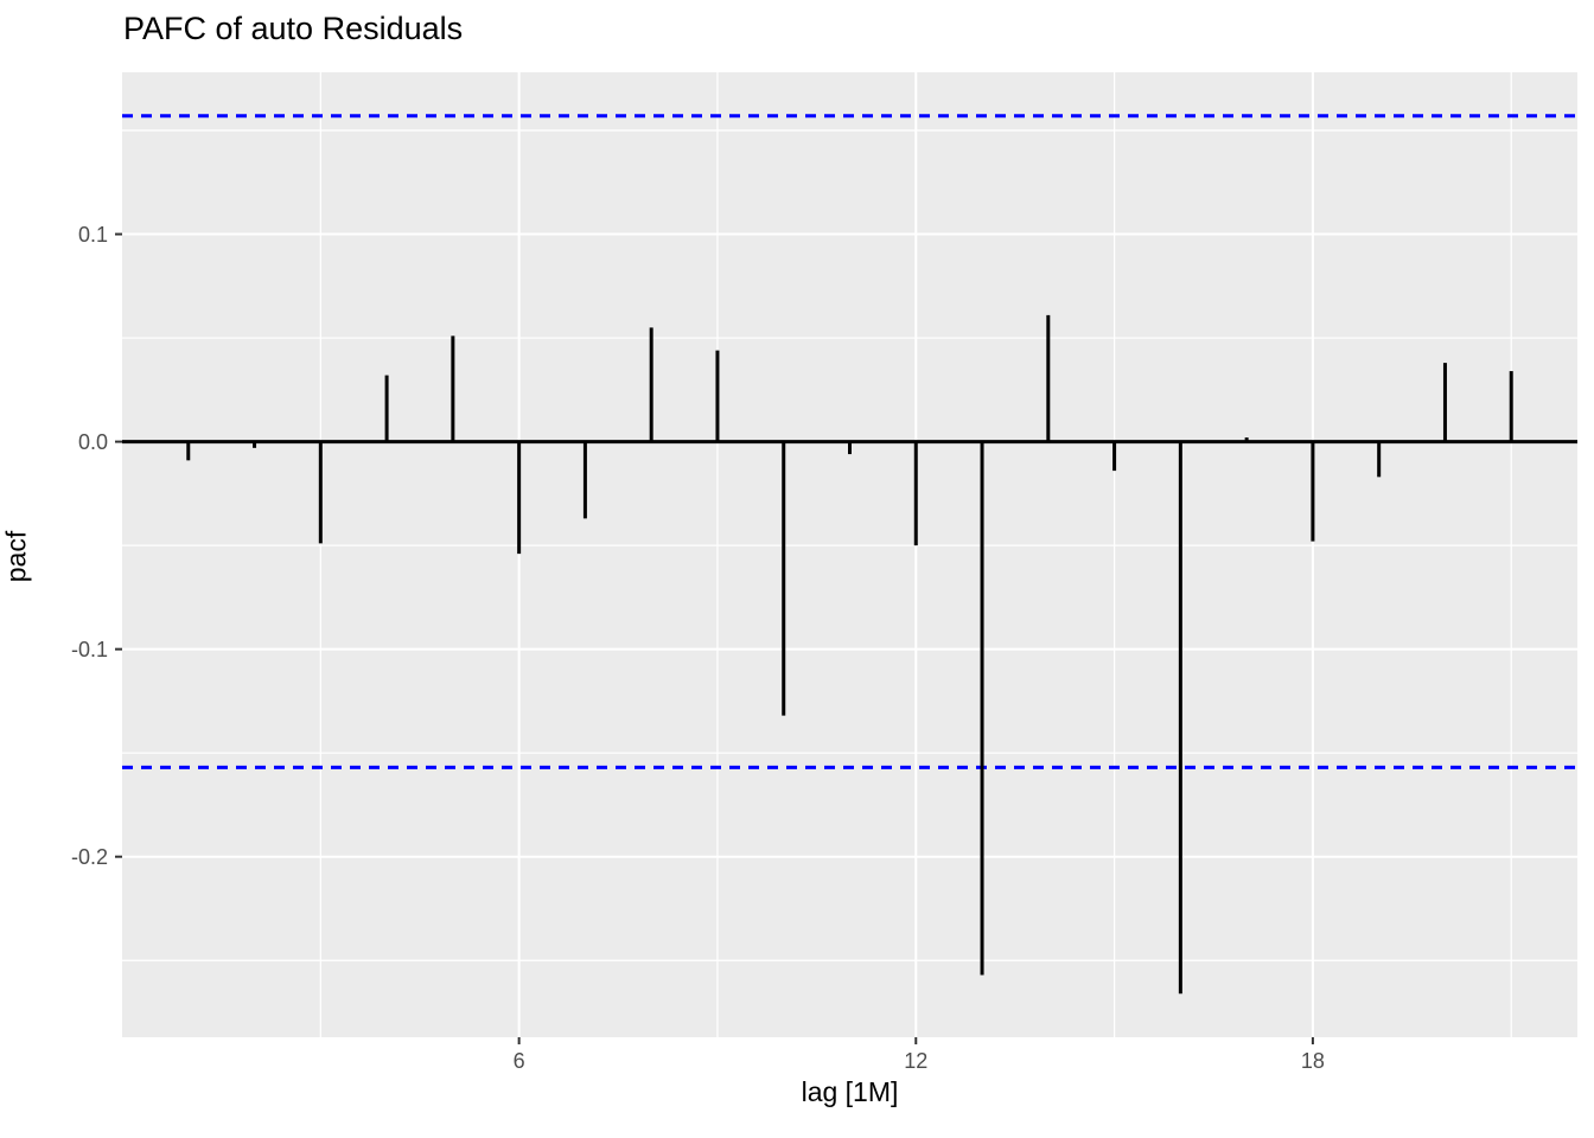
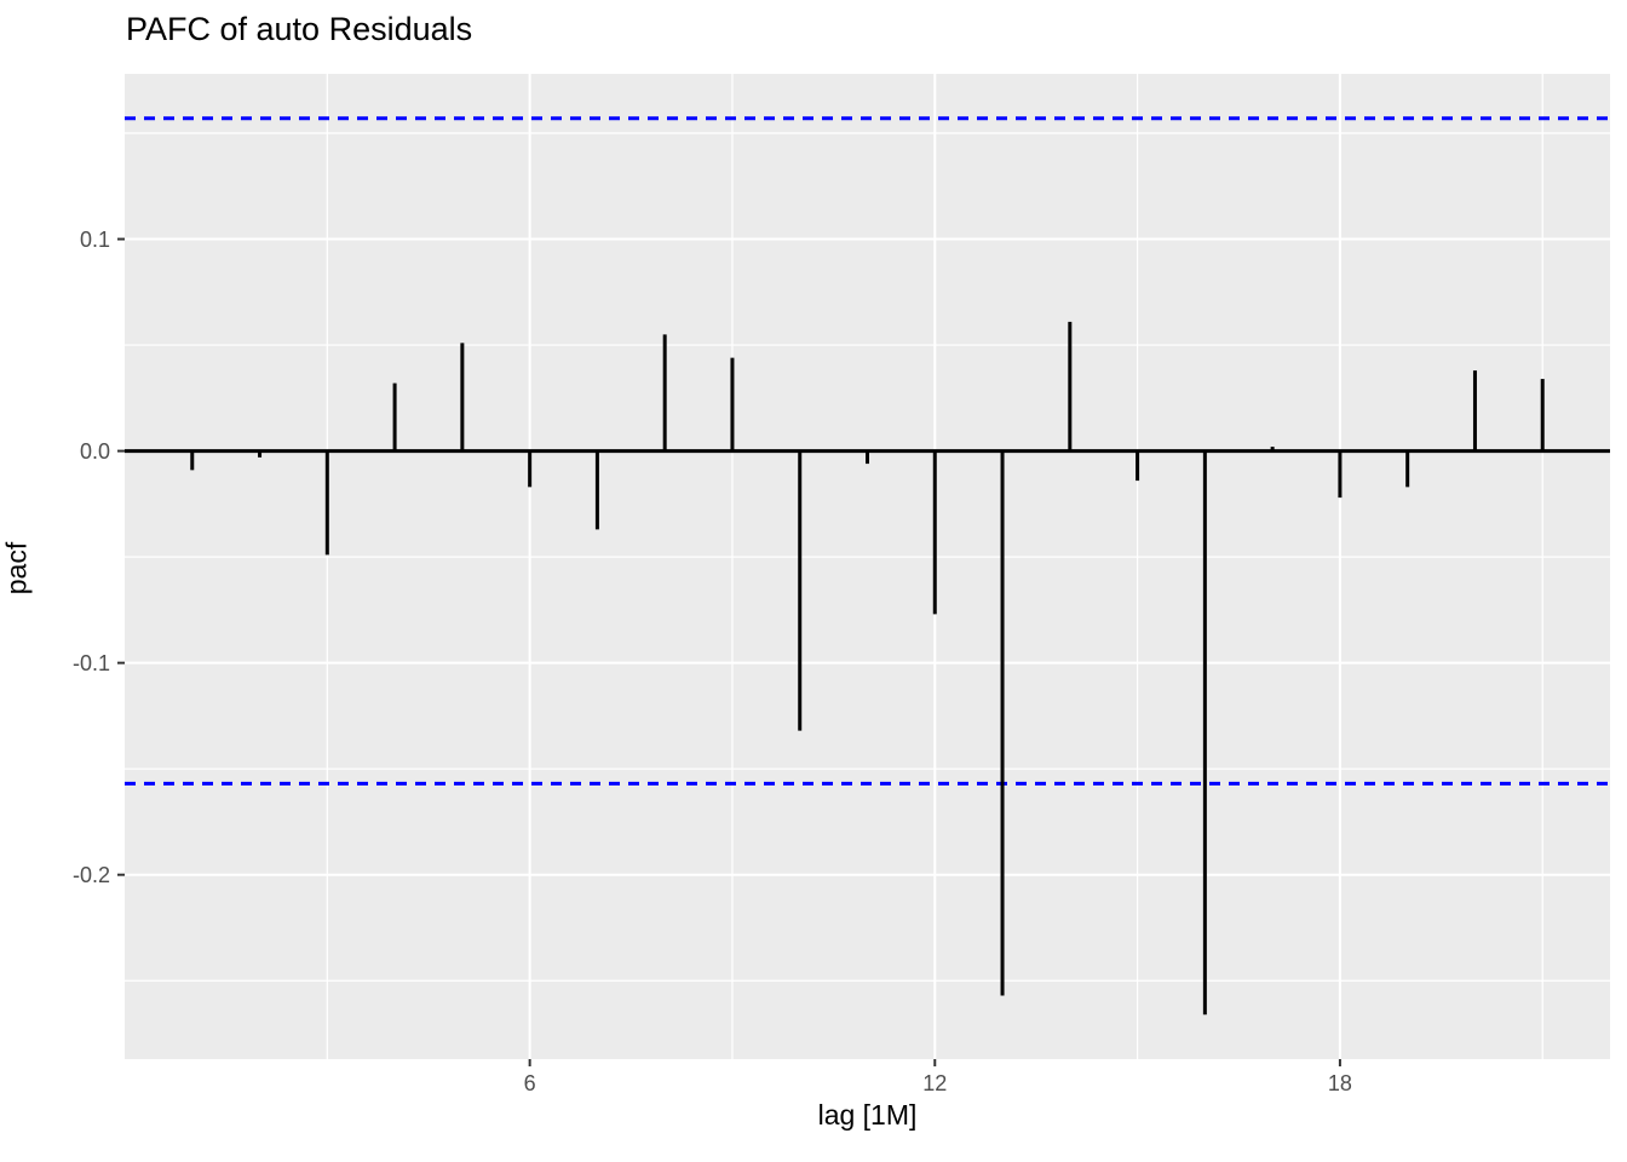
6: -0.054 -> -0.017
12: -0.050 -> -0.077
18: -0.048 -> -0.022
